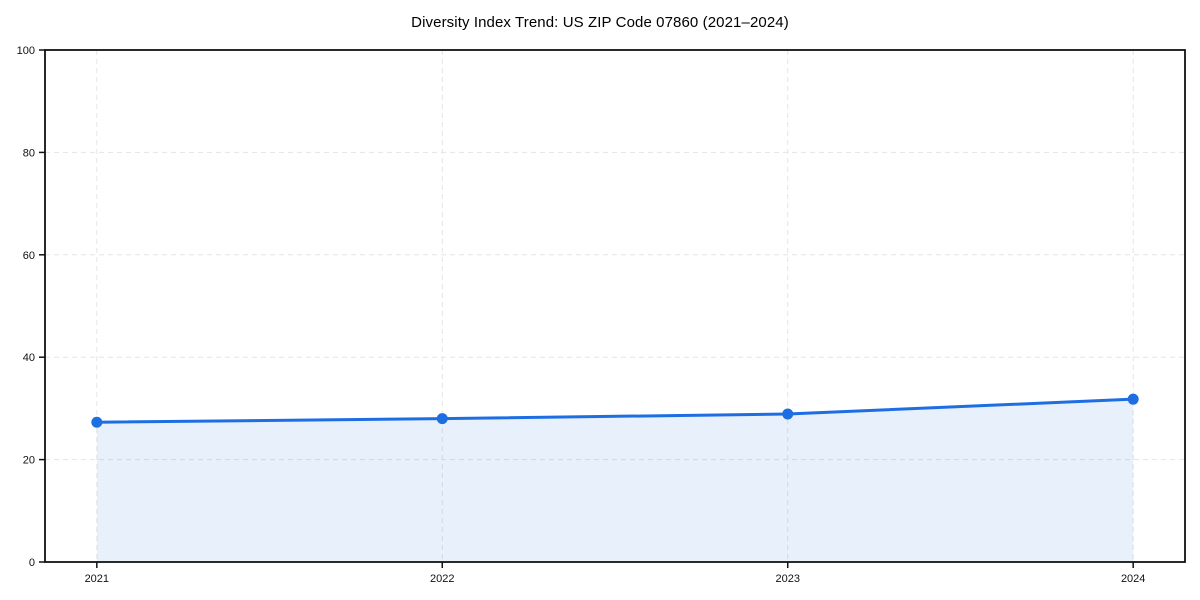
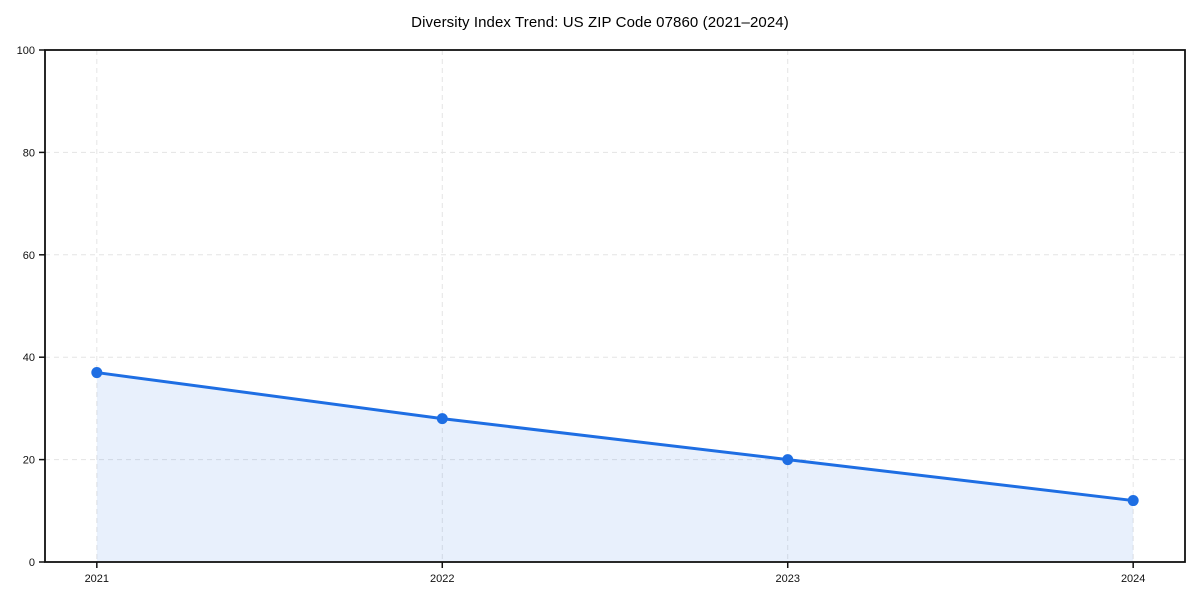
2021: 27 -> 37
2023: 29 -> 20
2024: 32 -> 12
